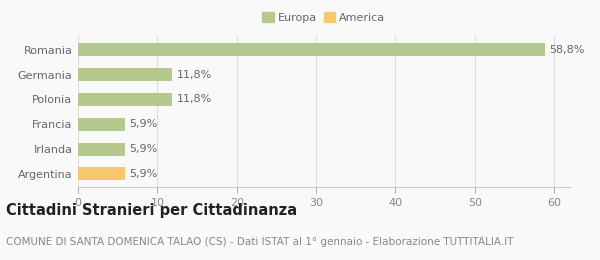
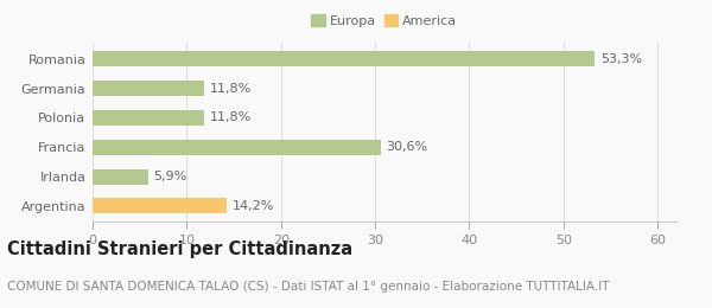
Romania: 58,8% -> 53,3%
Francia: 5,9% -> 30,6%
Argentina: 5,9% -> 14,2%
